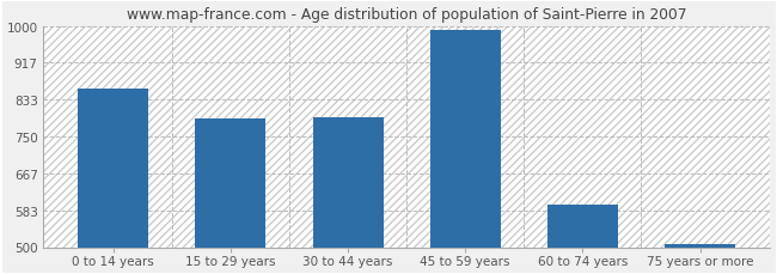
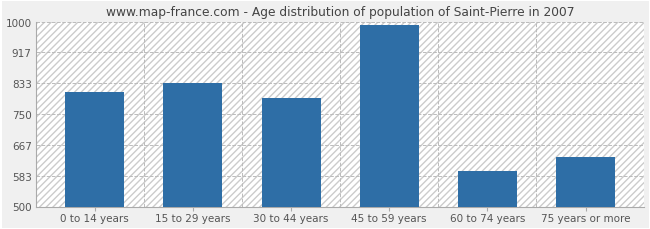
0 to 14 years: 858 -> 810
15 to 29 years: 790 -> 835
75 years or more: 508 -> 635
